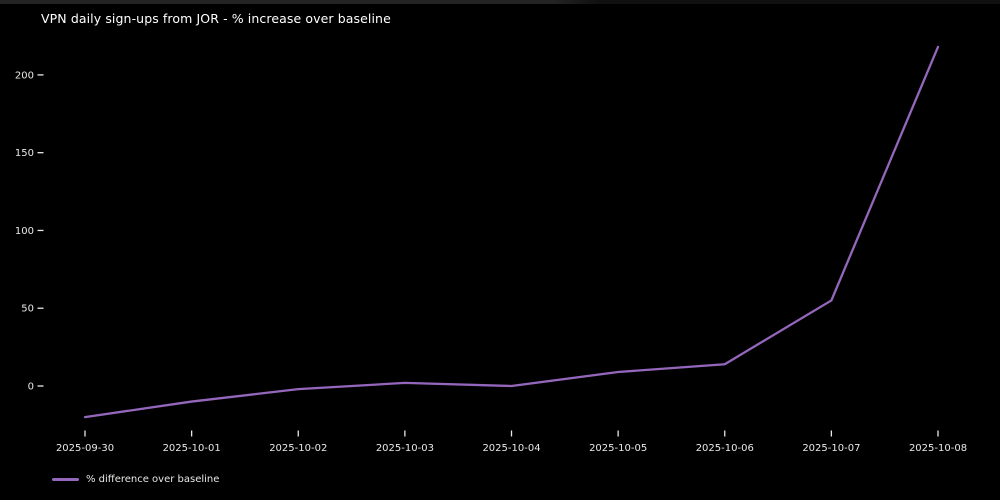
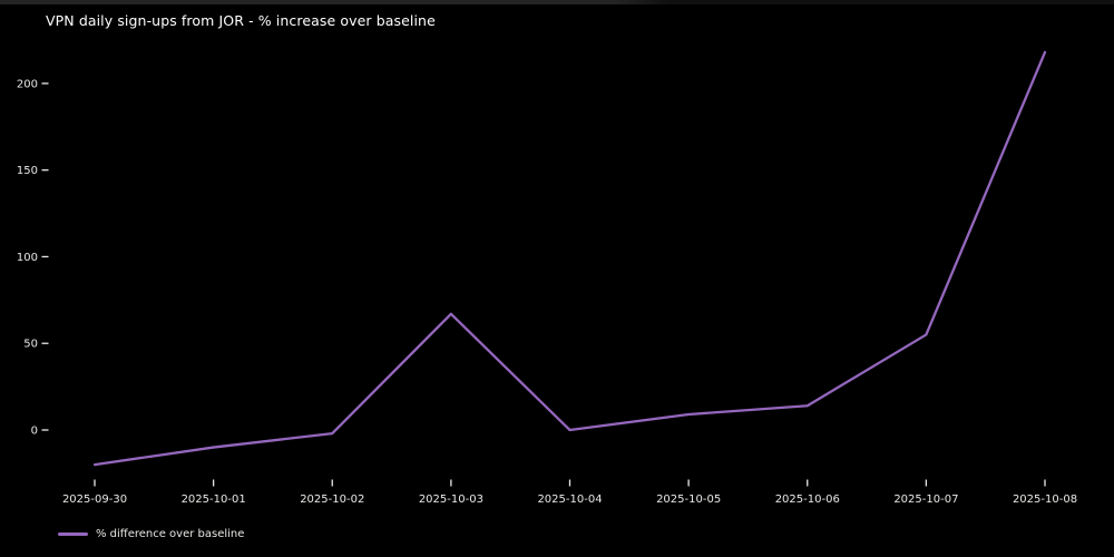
2025-10-03: 2 -> 67
